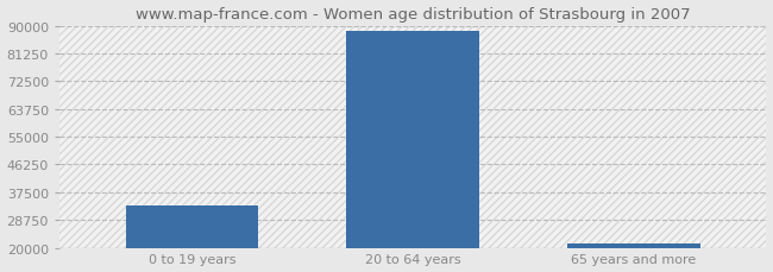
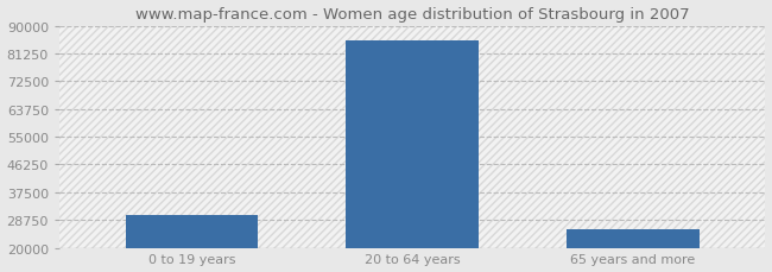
0 to 19 years: 33500 -> 30500
20 to 64 years: 88500 -> 85500
65 years and more: 21200 -> 26000
